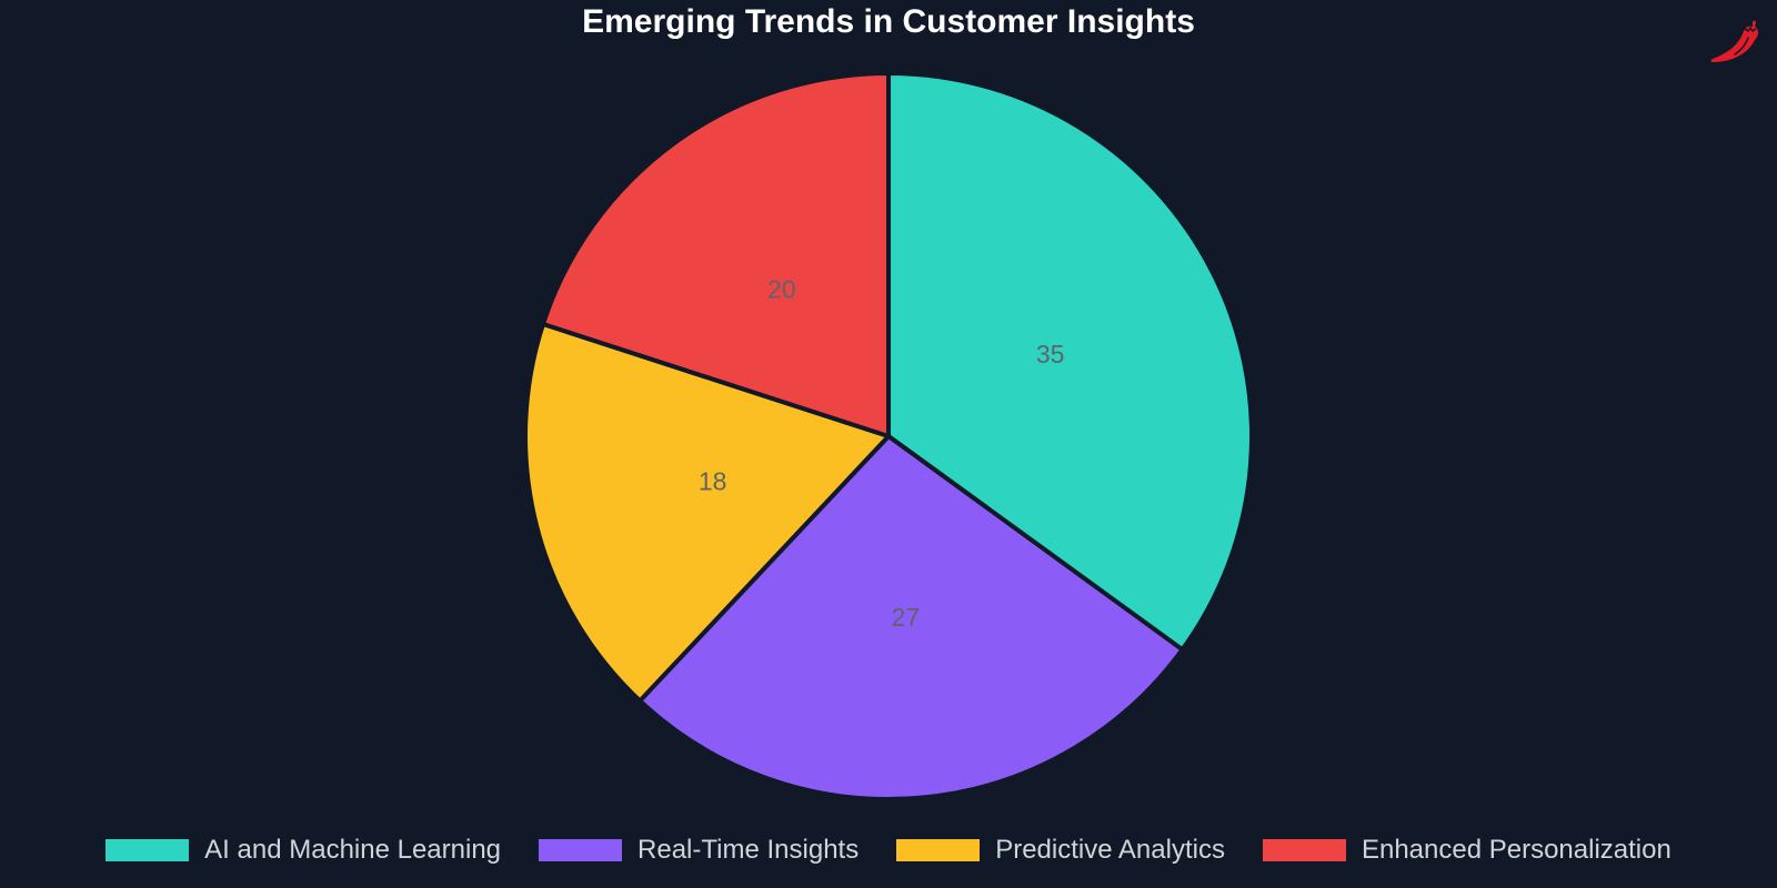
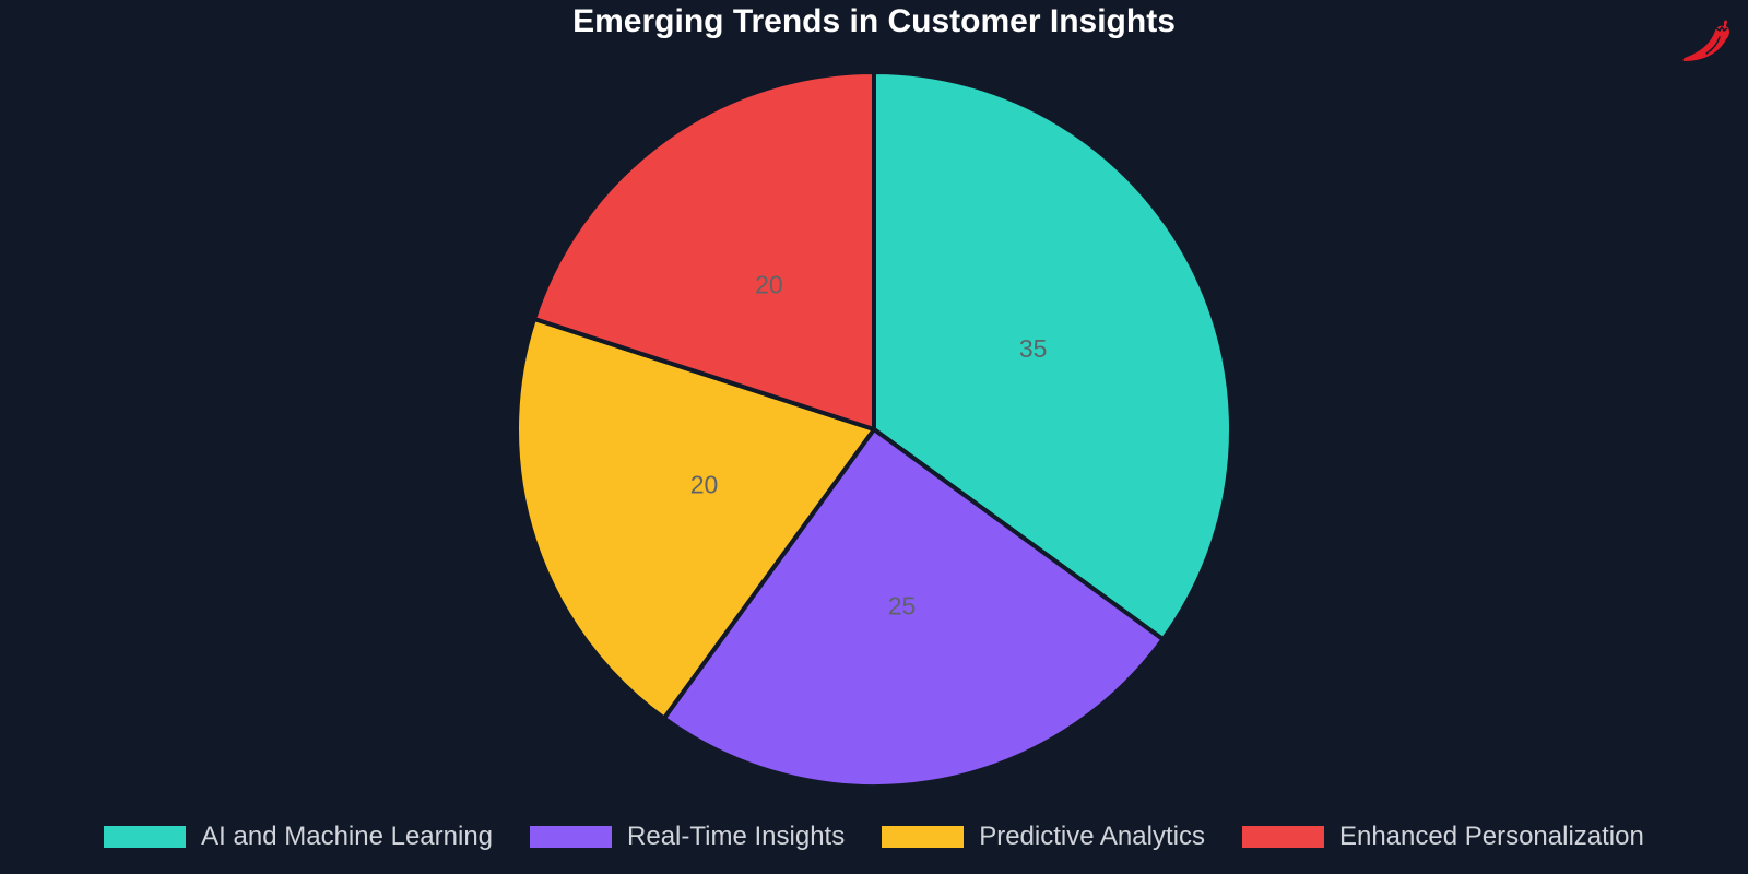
Real-Time Insights: 27 -> 25
Predictive Analytics: 18 -> 20
